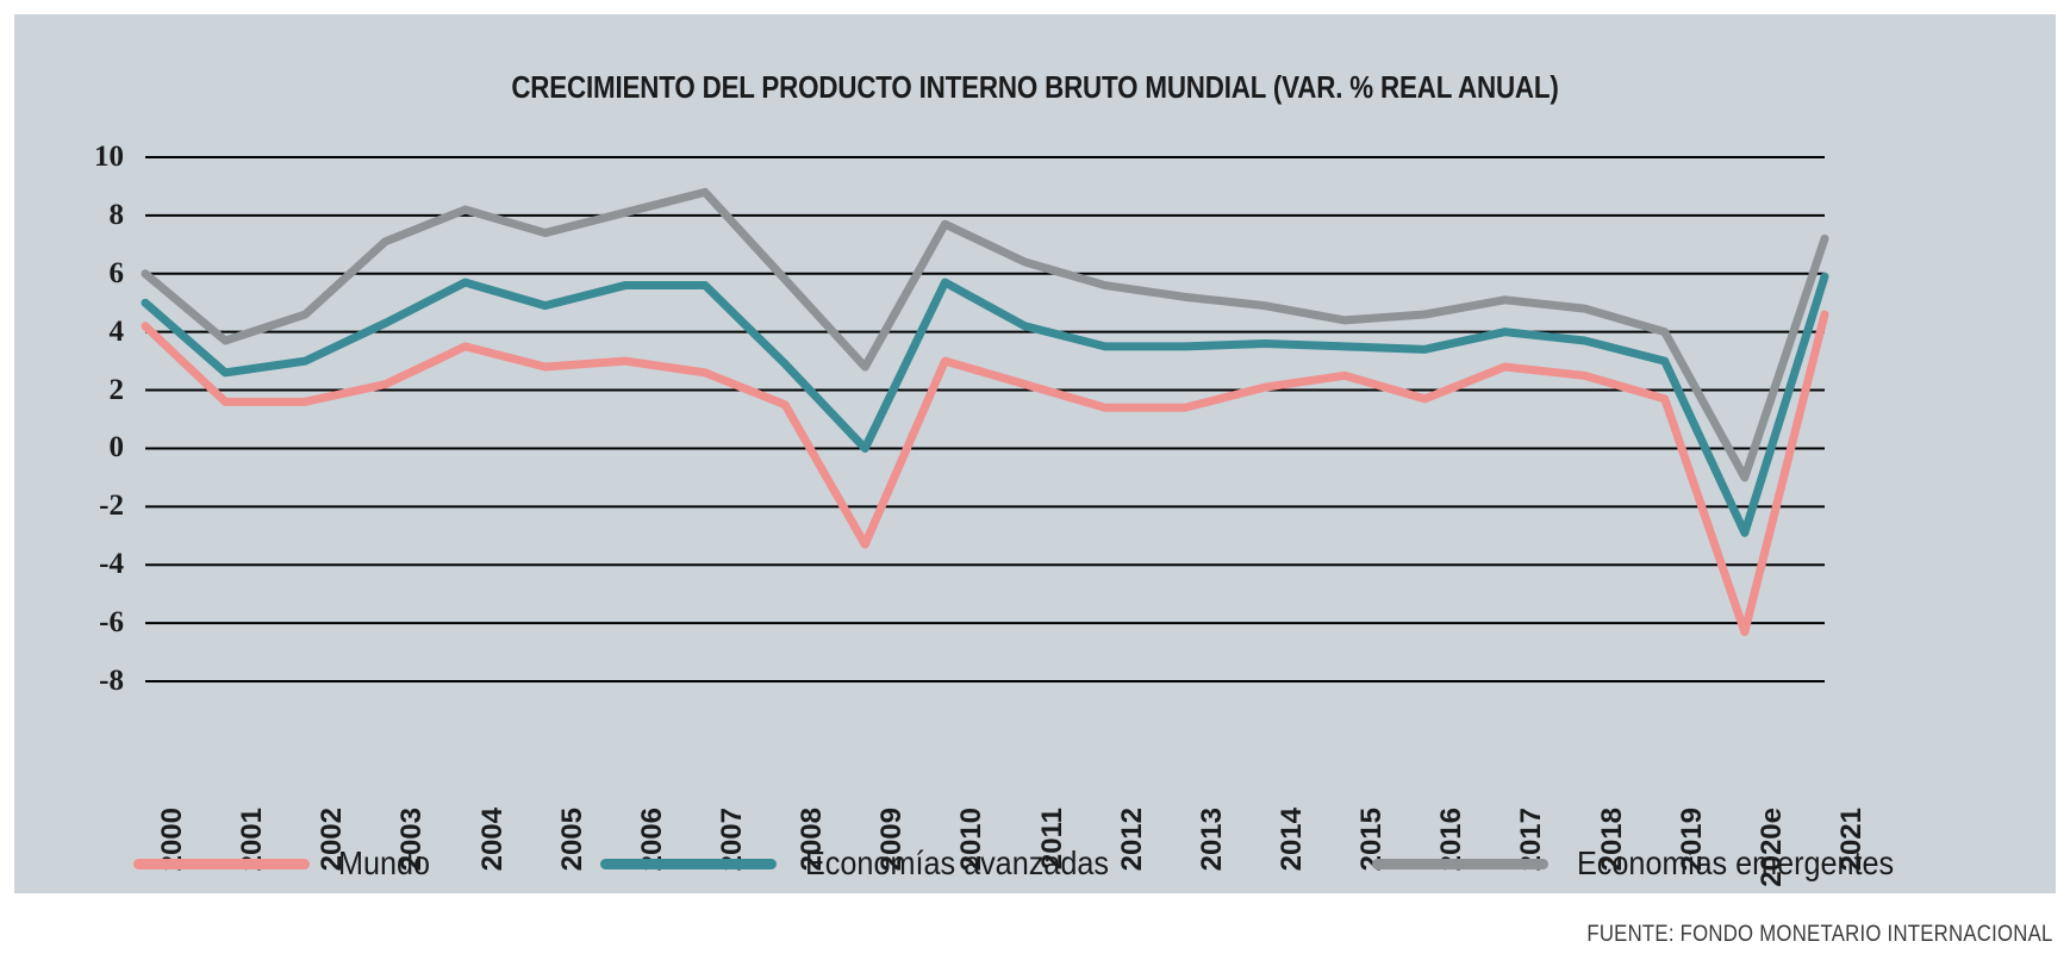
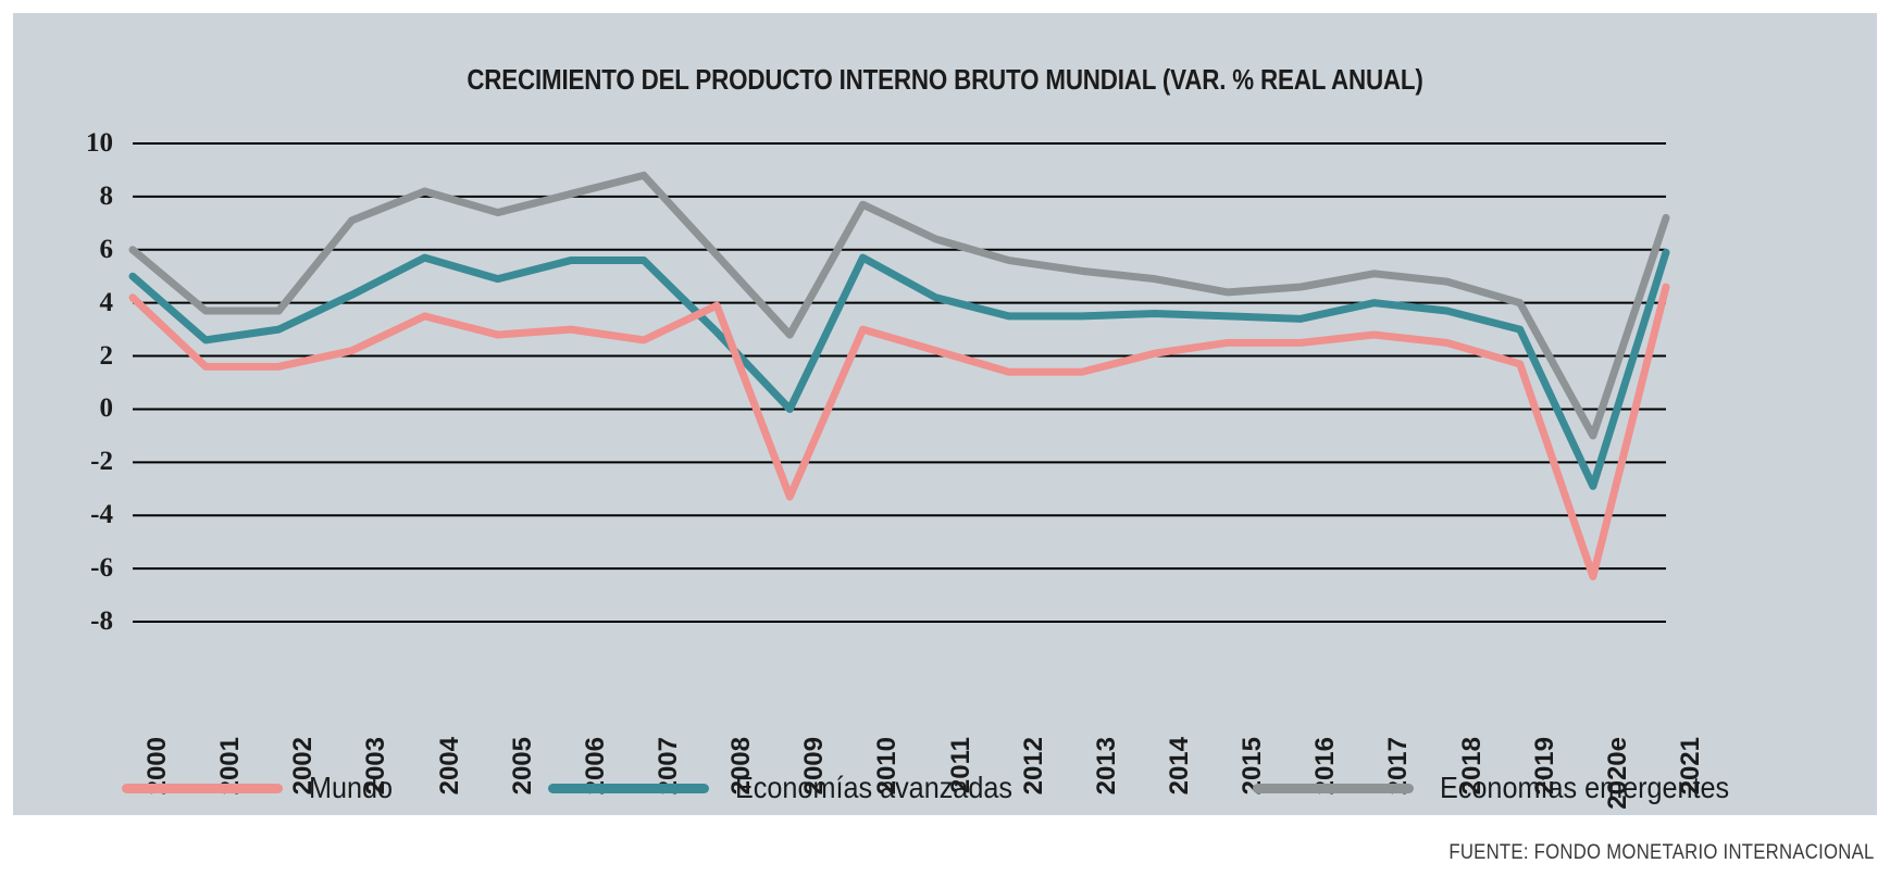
Economías emergentes/2002: 4.6 -> 3.7
Mundo/2008: 1.5 -> 3.9
Mundo/2016: 1.7 -> 2.5
